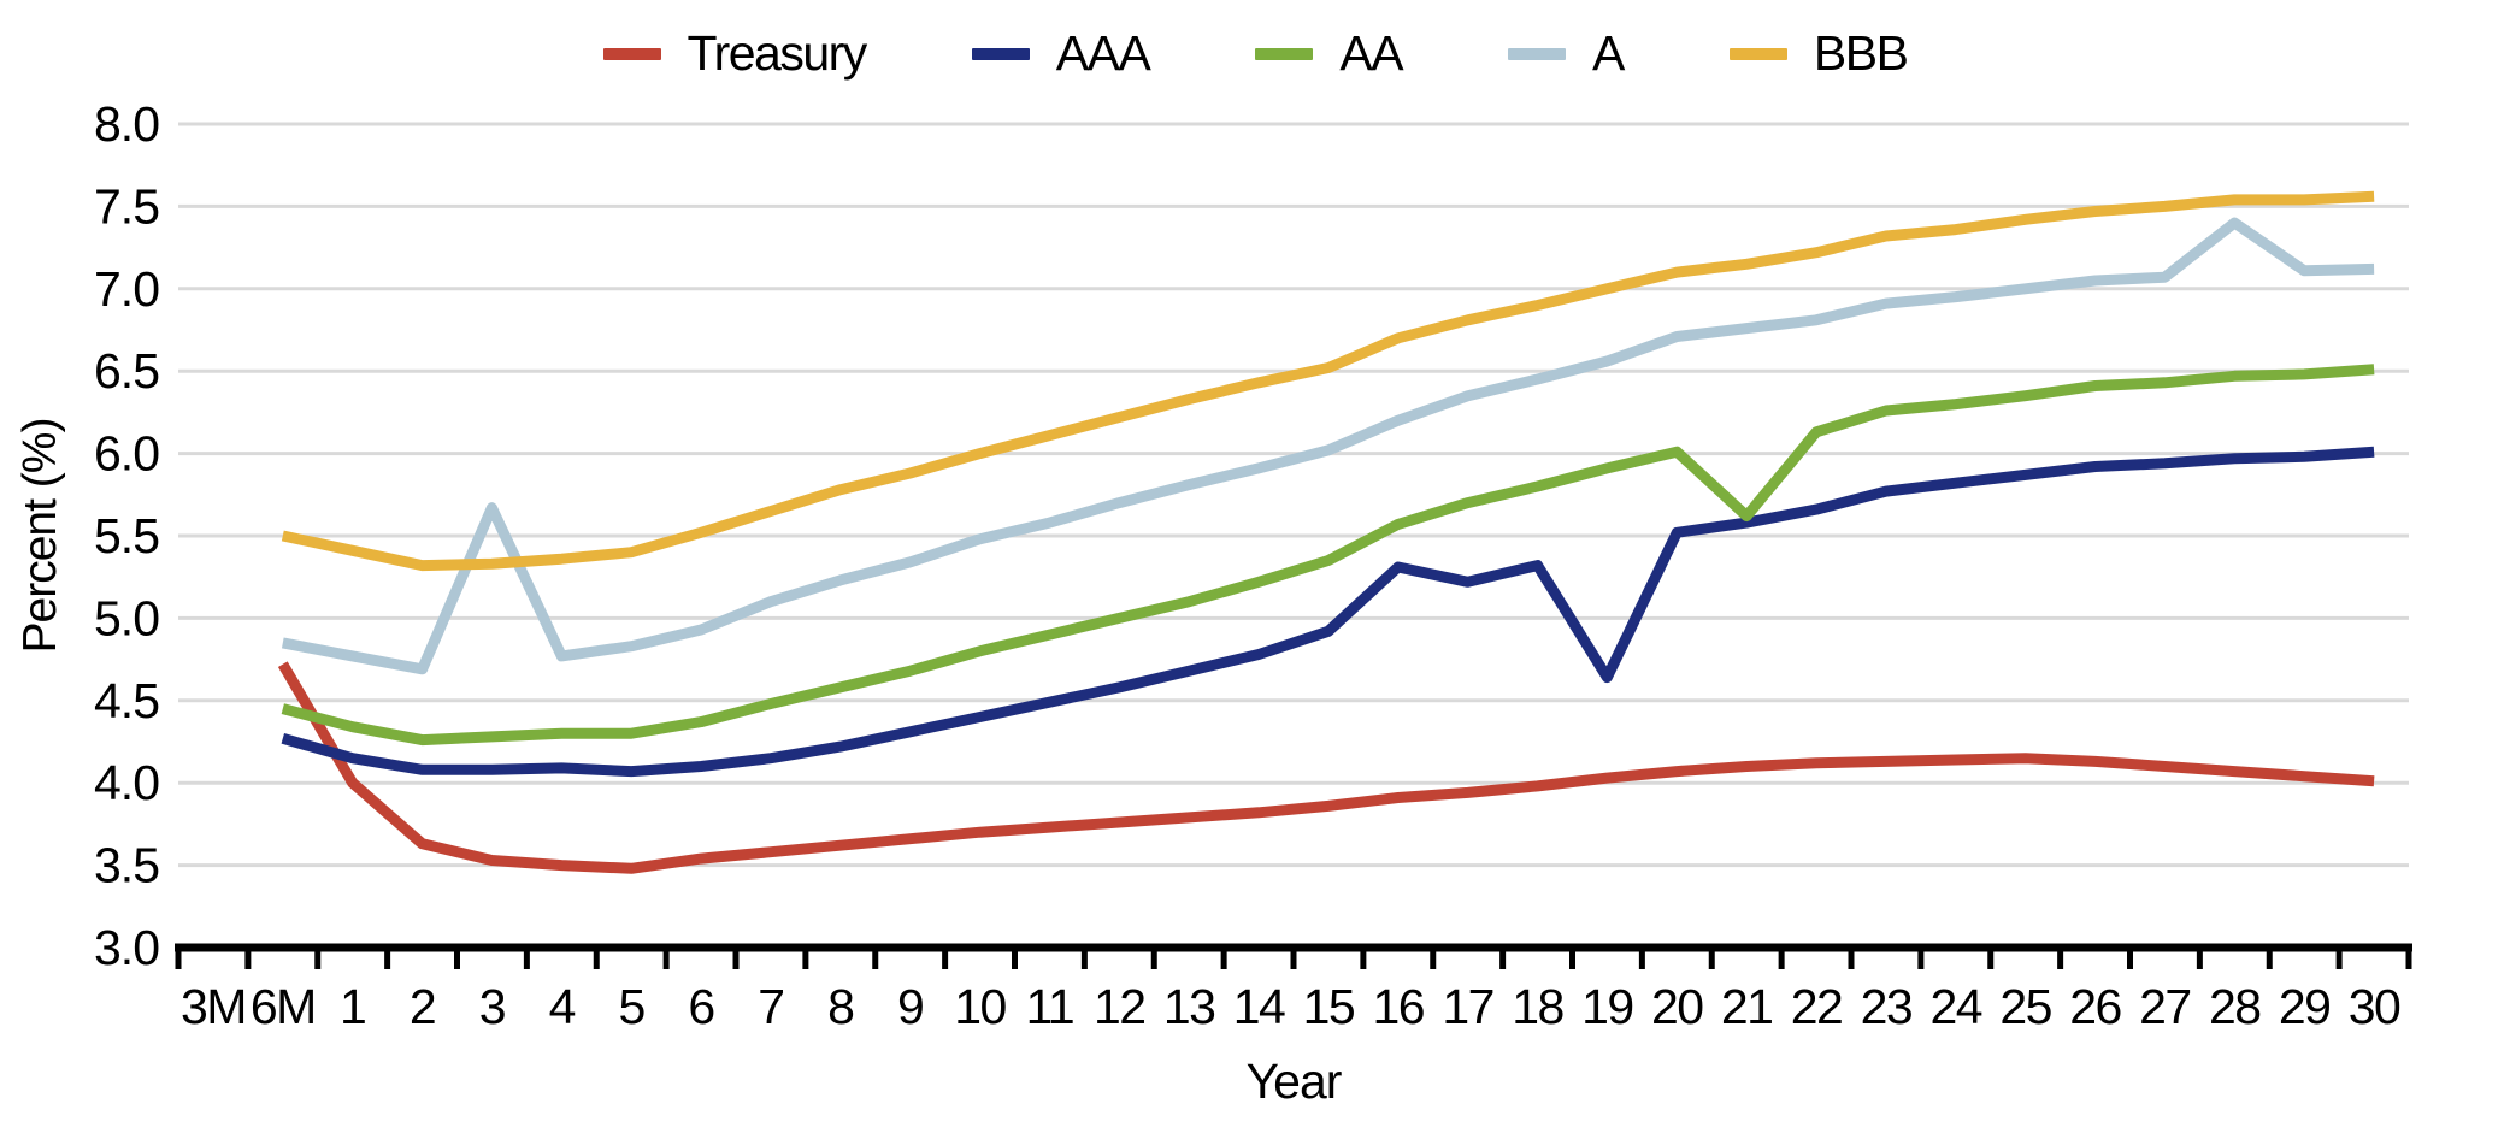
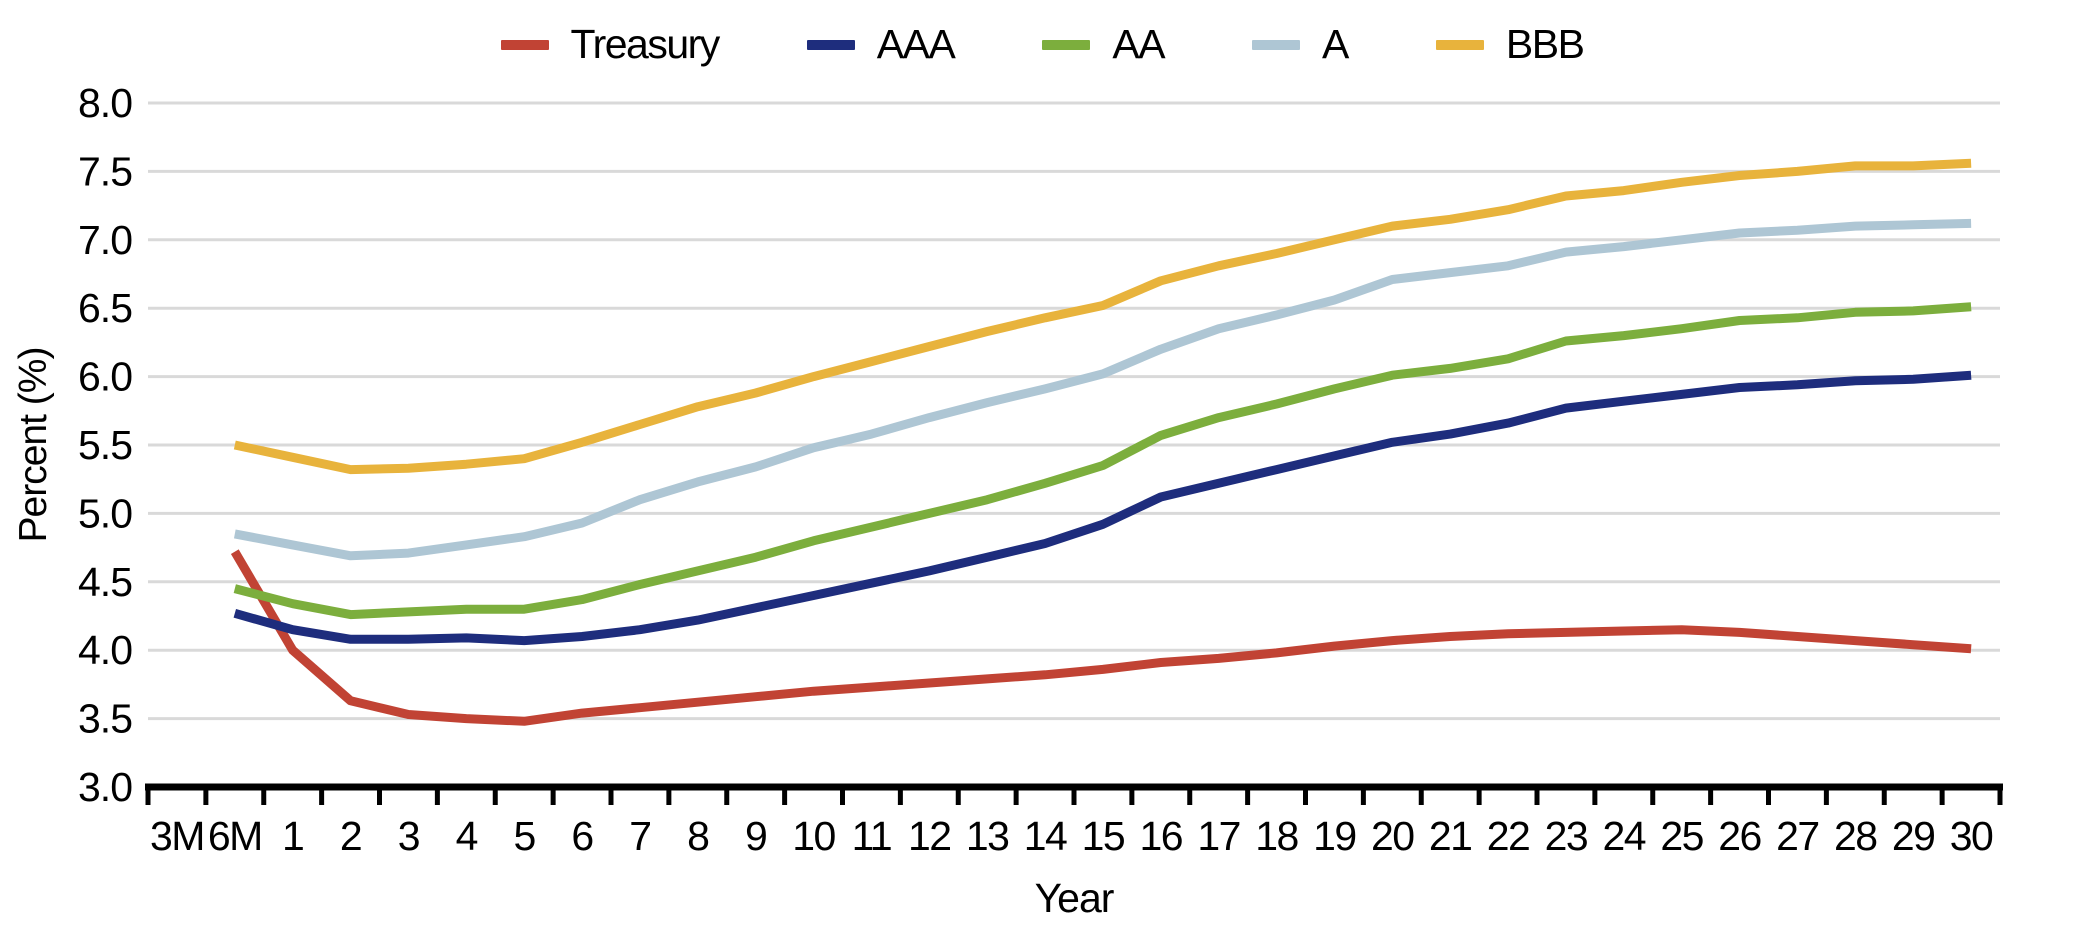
A/3: 5.67 -> 4.71
AAA/16: 5.31 -> 5.12
AAA/19: 4.64 -> 5.42
AA/21: 5.62 -> 6.06
A/28: 7.40 -> 7.10
